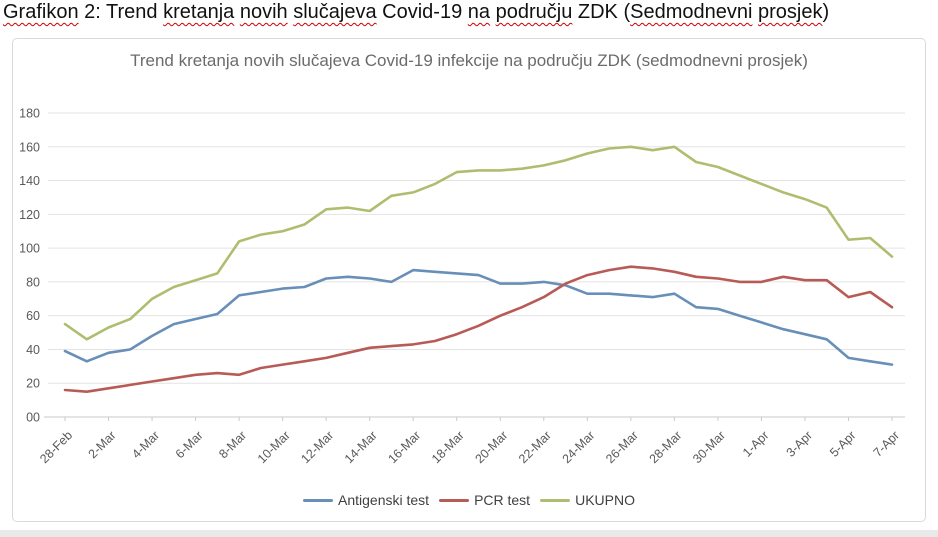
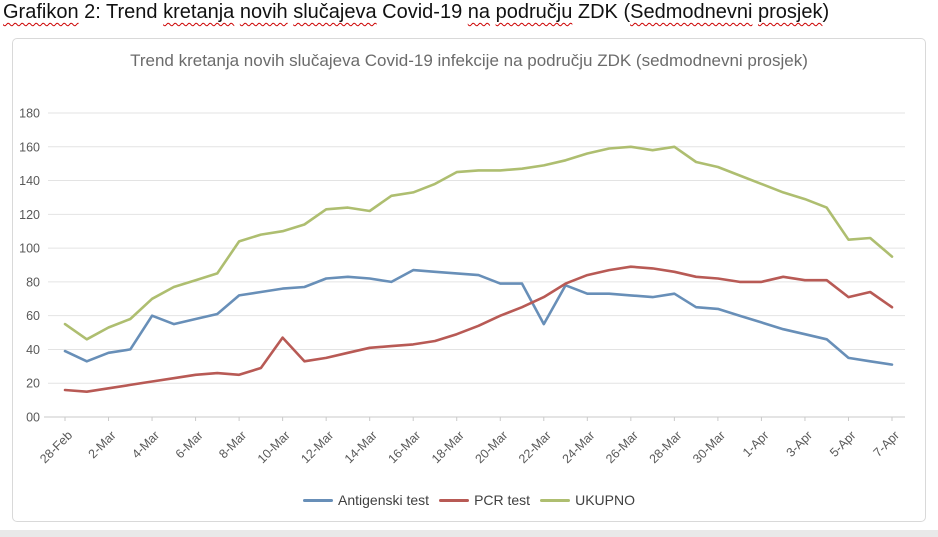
Antigenski test/4-Mar: 48 -> 60
PCR test/10-Mar: 31 -> 47
Antigenski test/22-Mar: 80 -> 55
